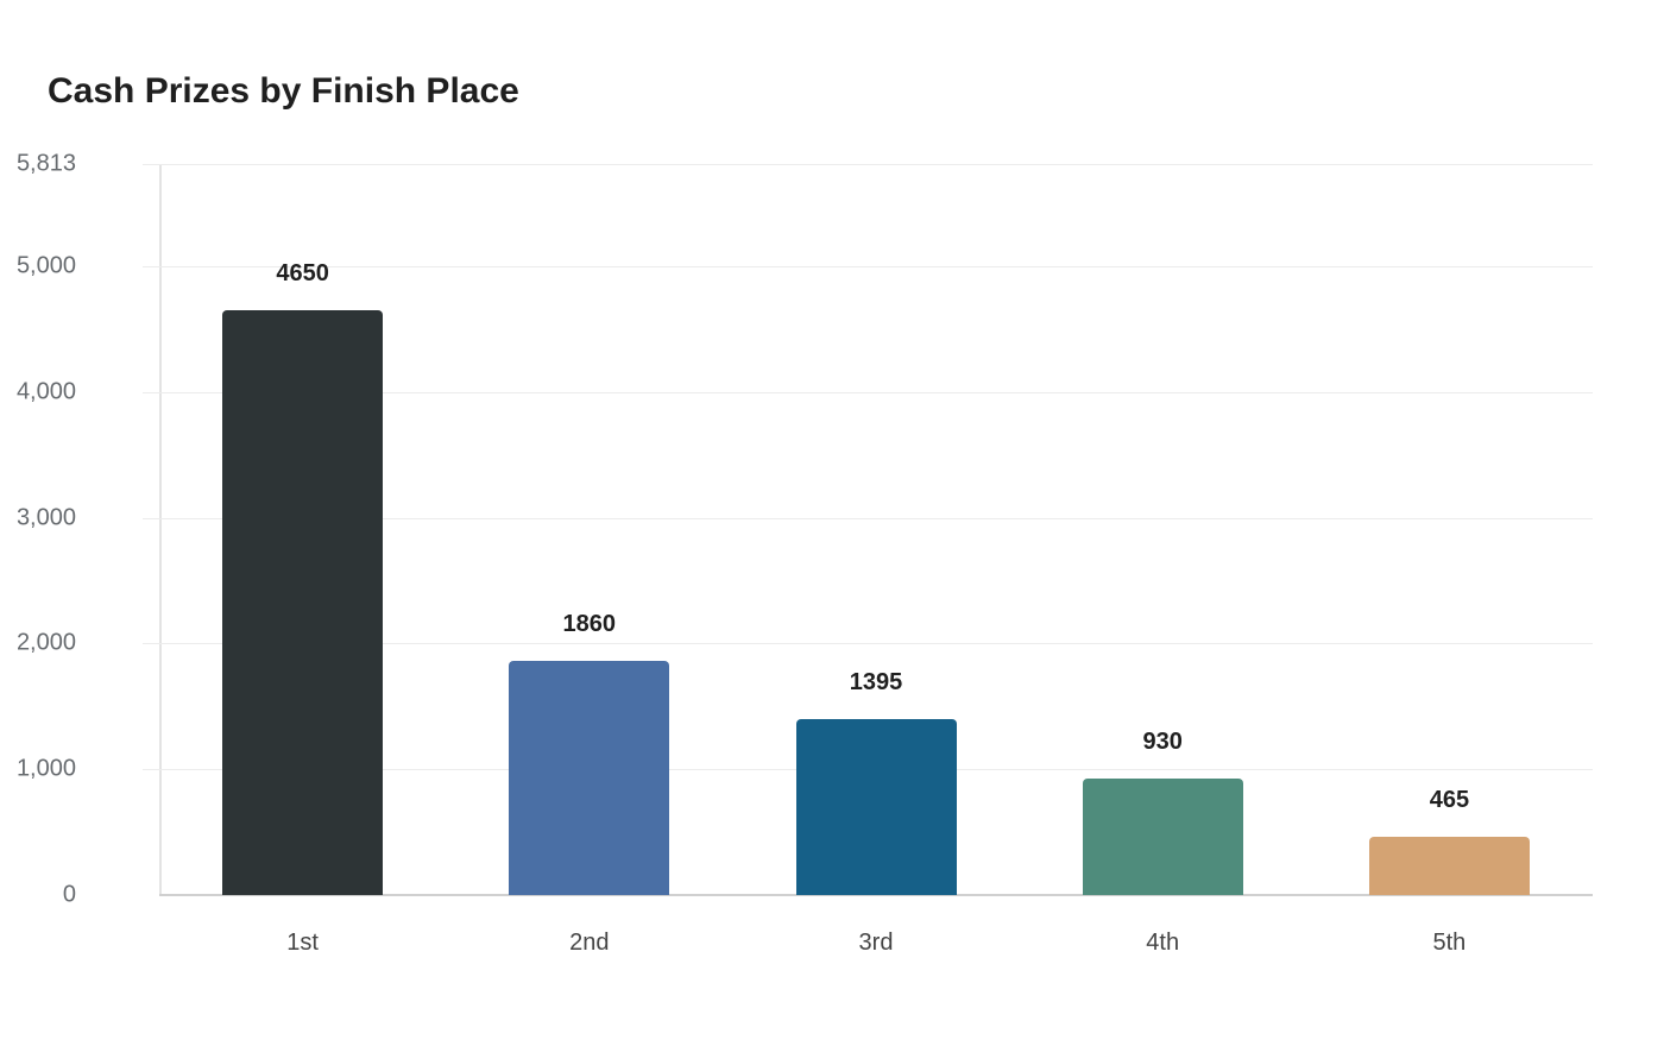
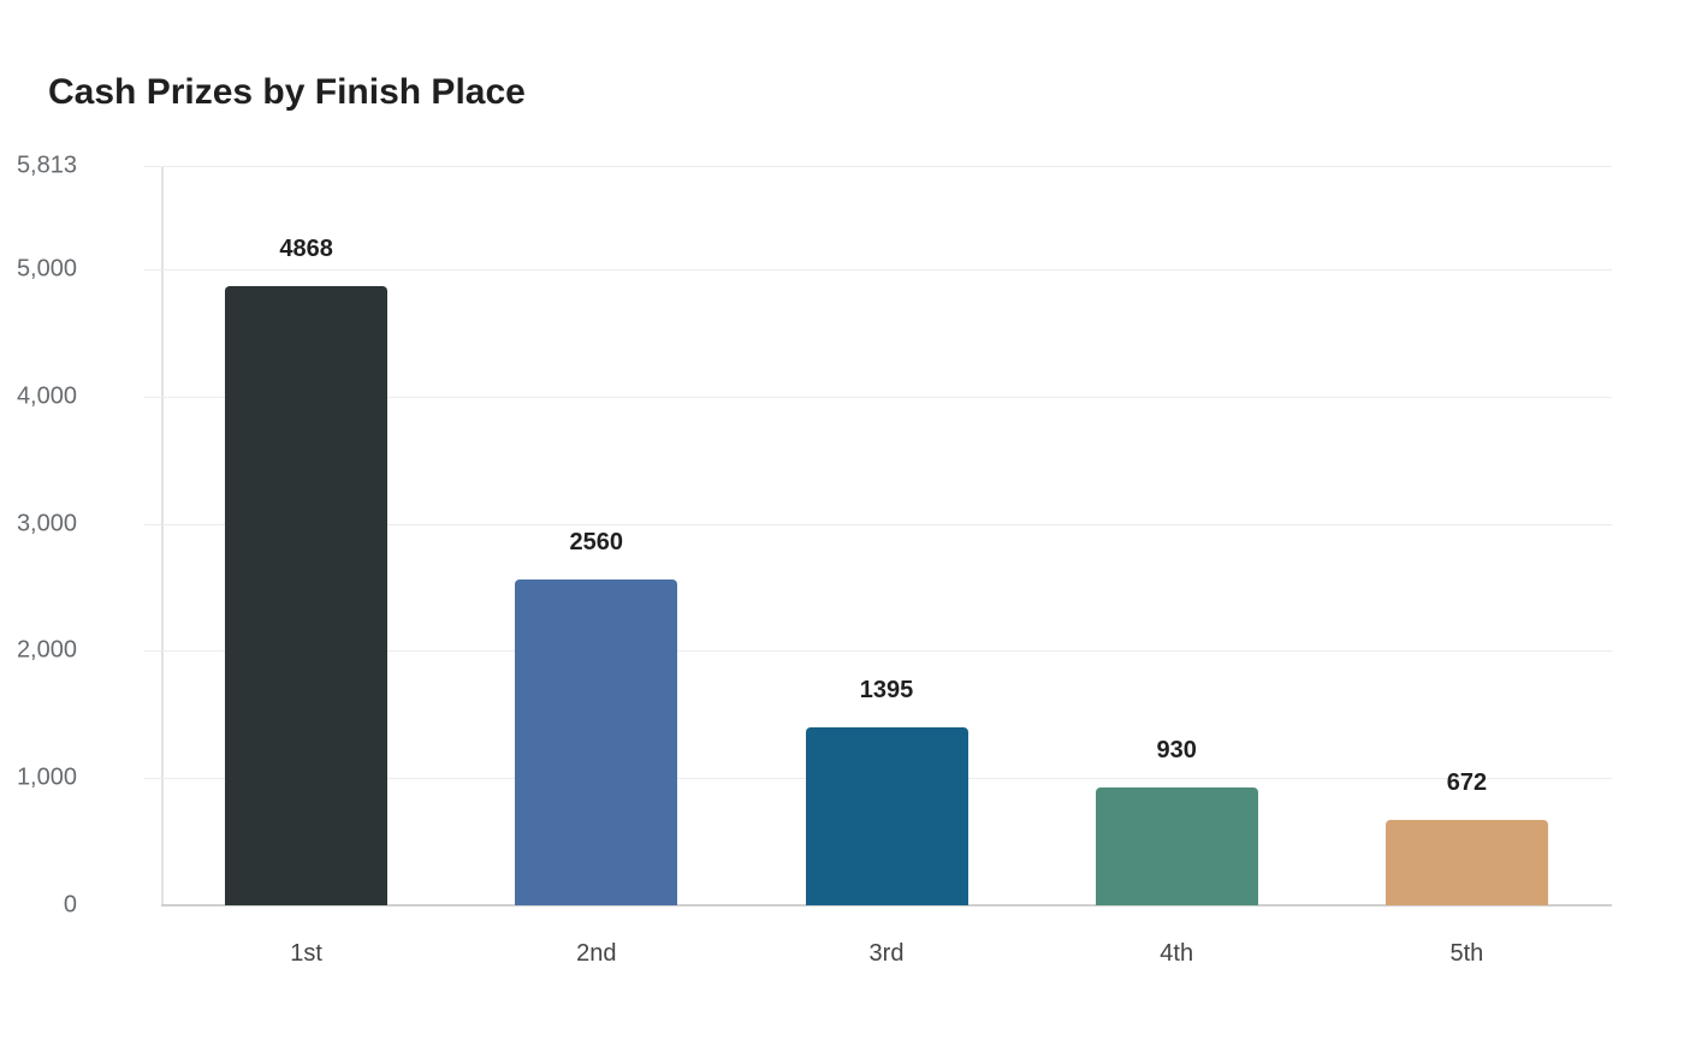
1st: 4650 -> 4868
2nd: 1860 -> 2560
5th: 465 -> 672
